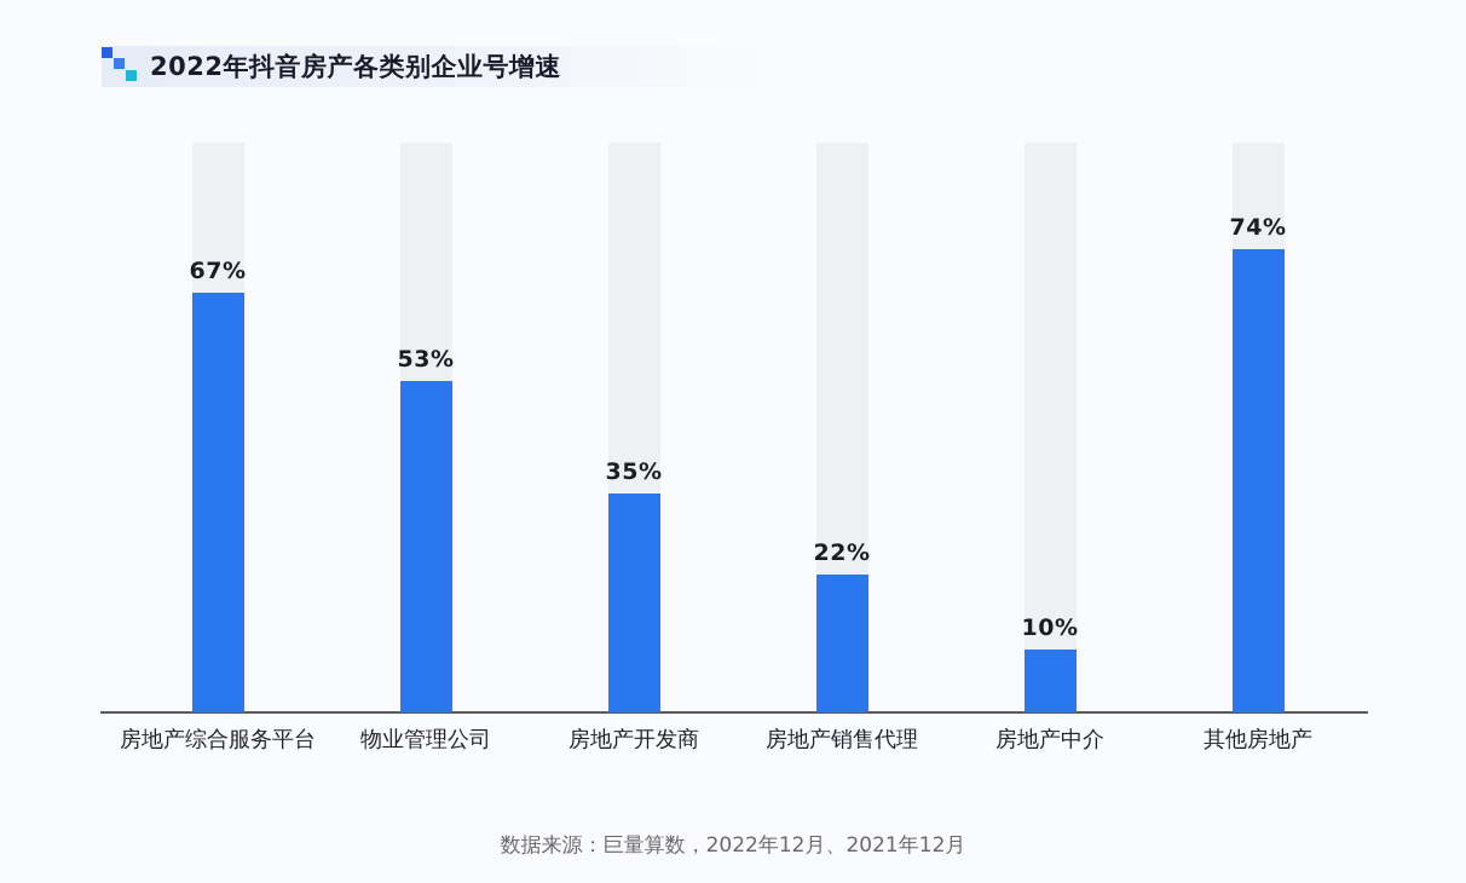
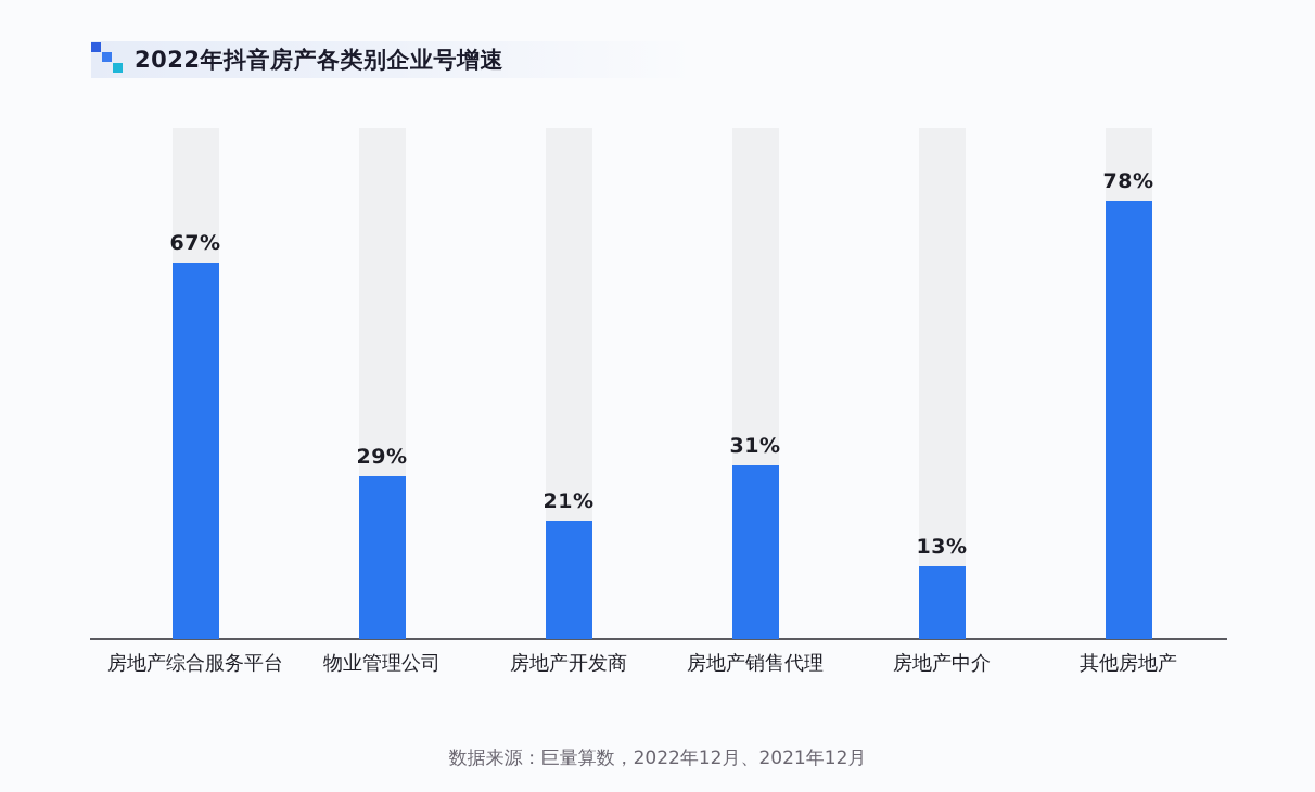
物业管理公司: 53% -> 29%
房地产开发商: 35% -> 21%
房地产销售代理: 22% -> 31%
房地产中介: 10% -> 13%
其他房地产: 74% -> 78%
